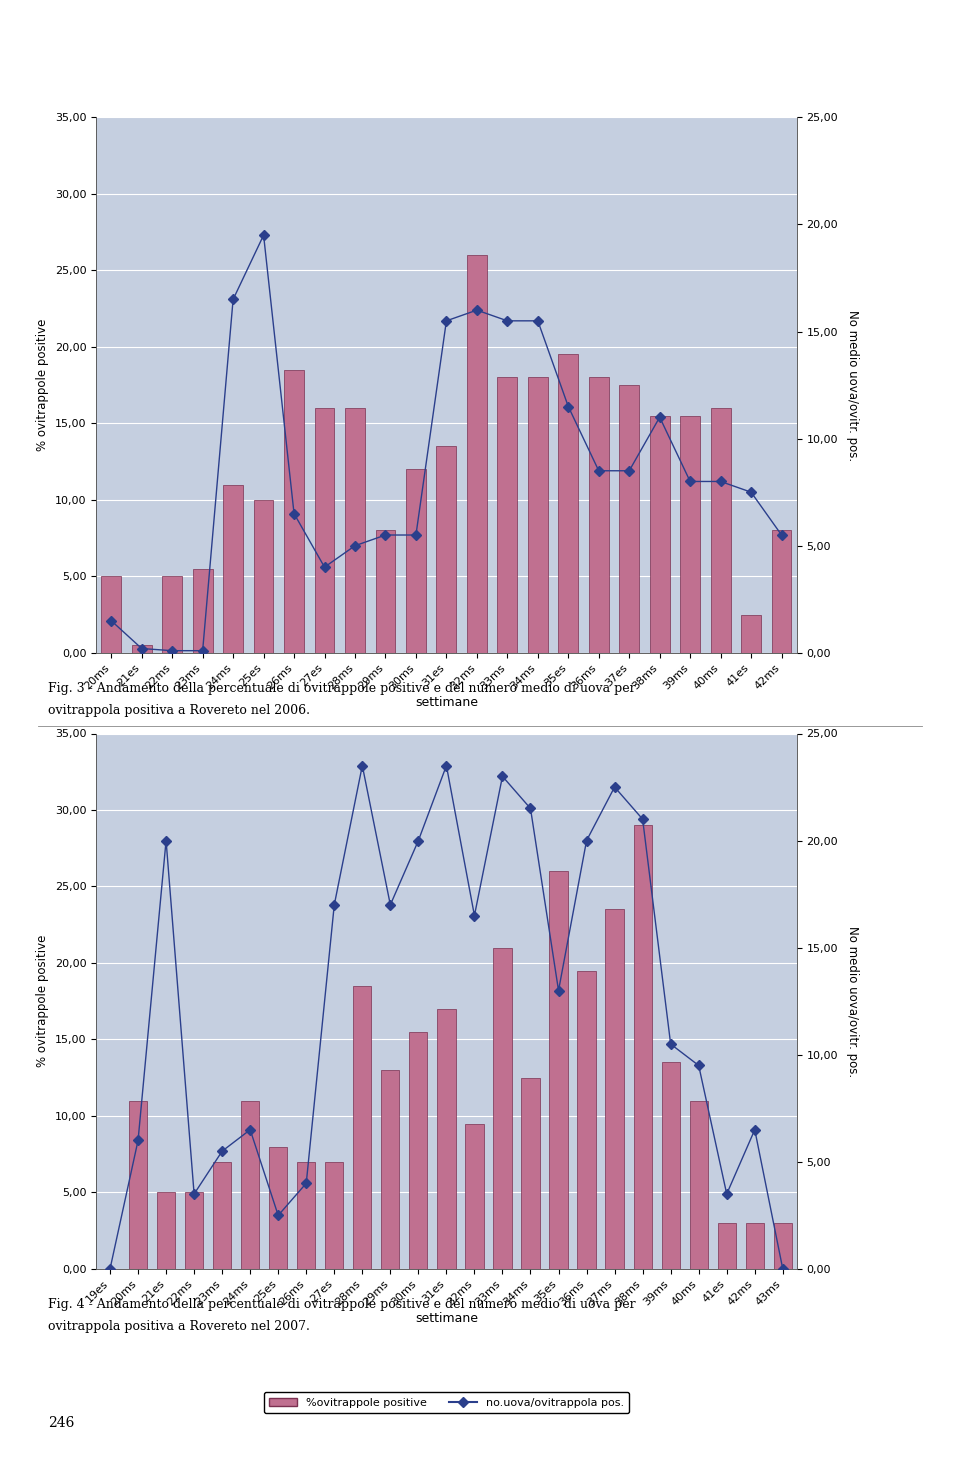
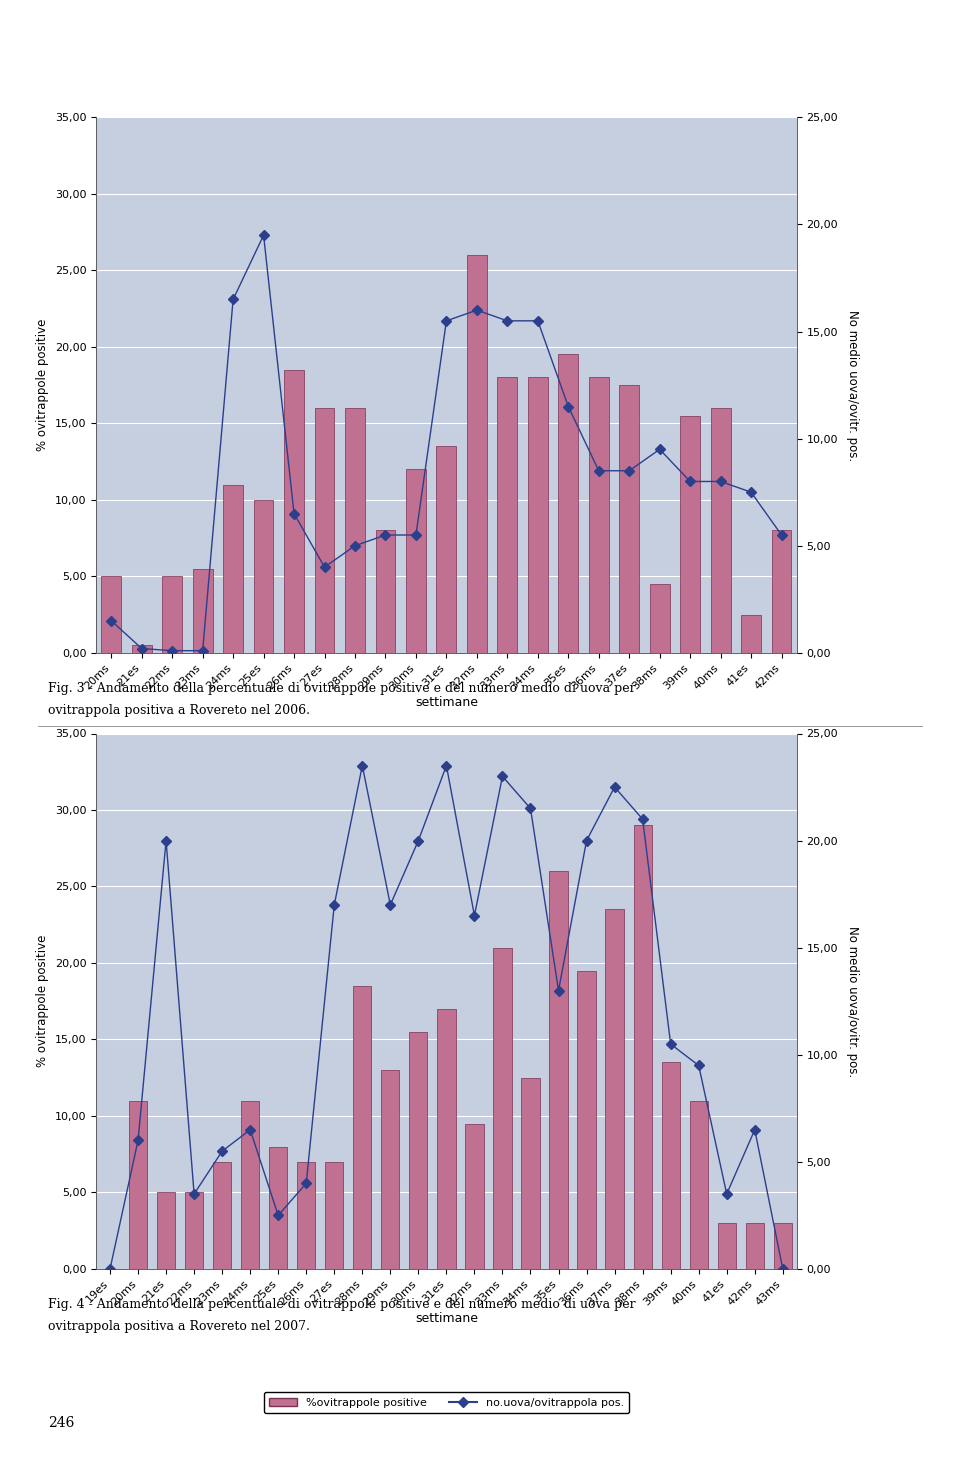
%ovitrappole positive/38ms: 15,5 -> 4,5
No medio uova/ovitr. pos./38ms: 11,0 -> 9,5
